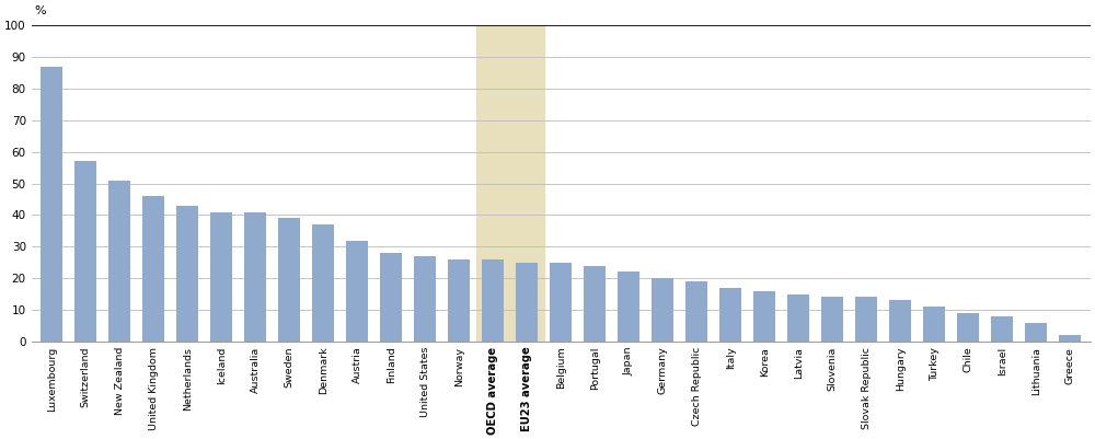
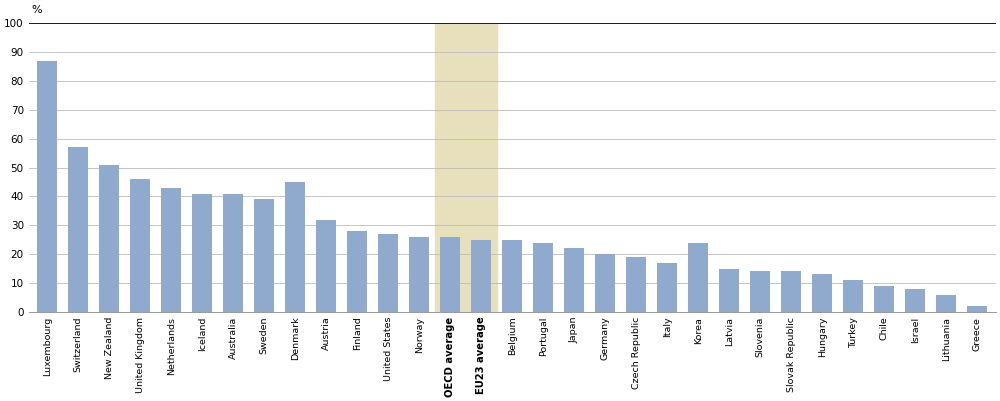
Denmark: 37 -> 45
Korea: 16 -> 24
